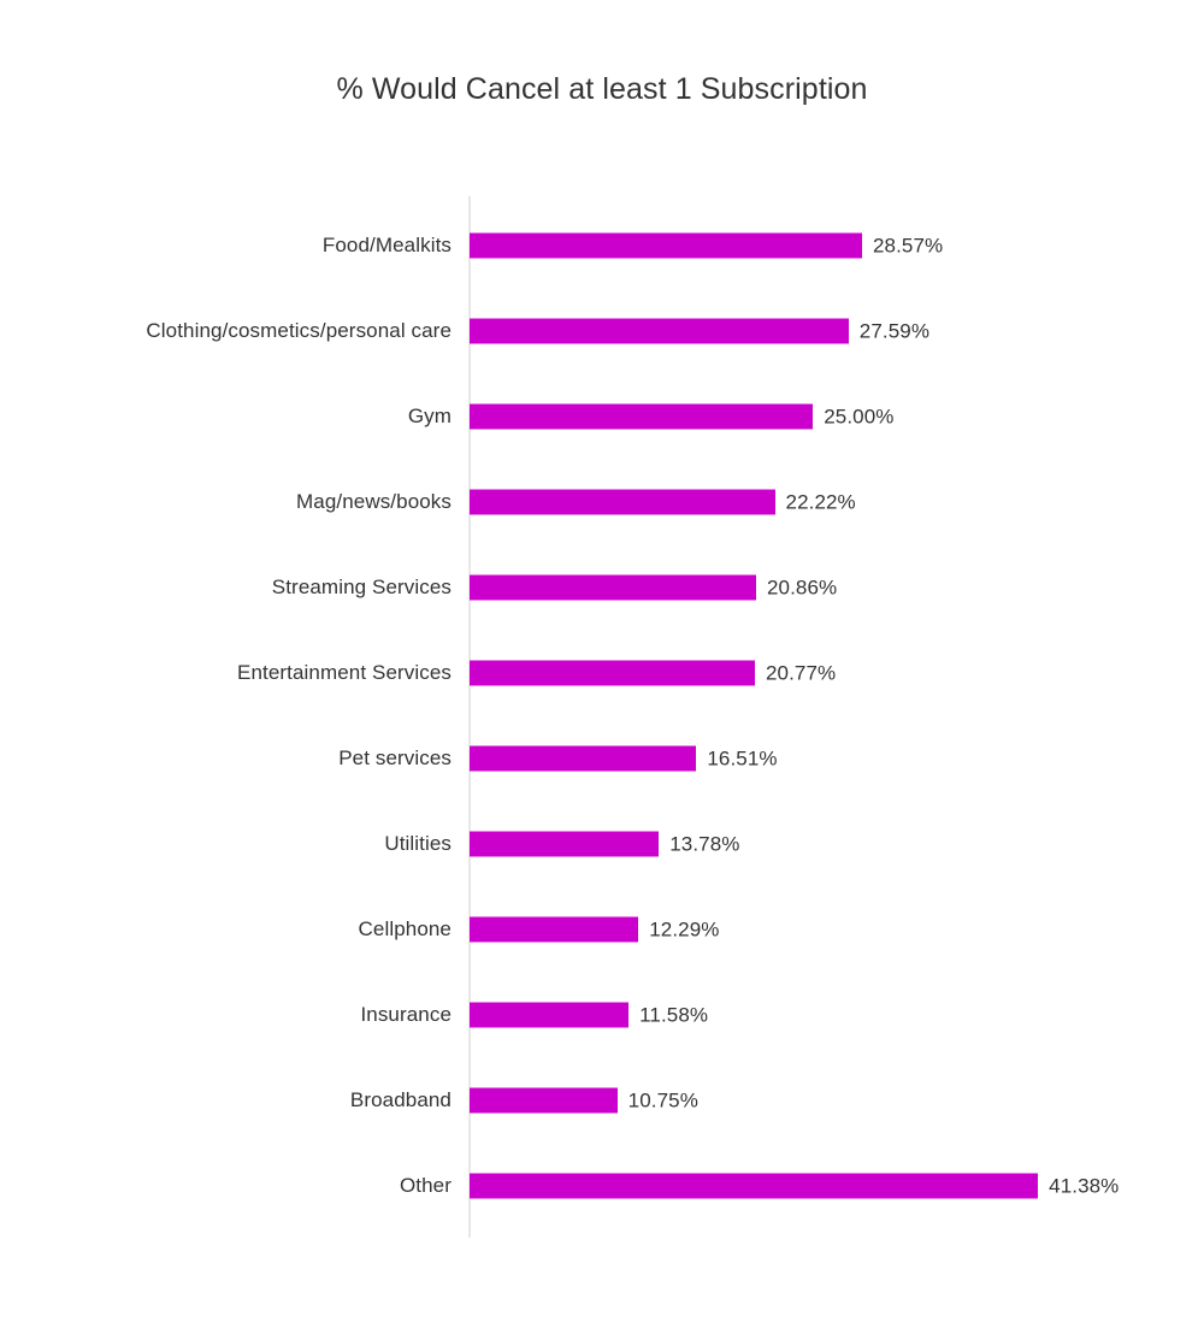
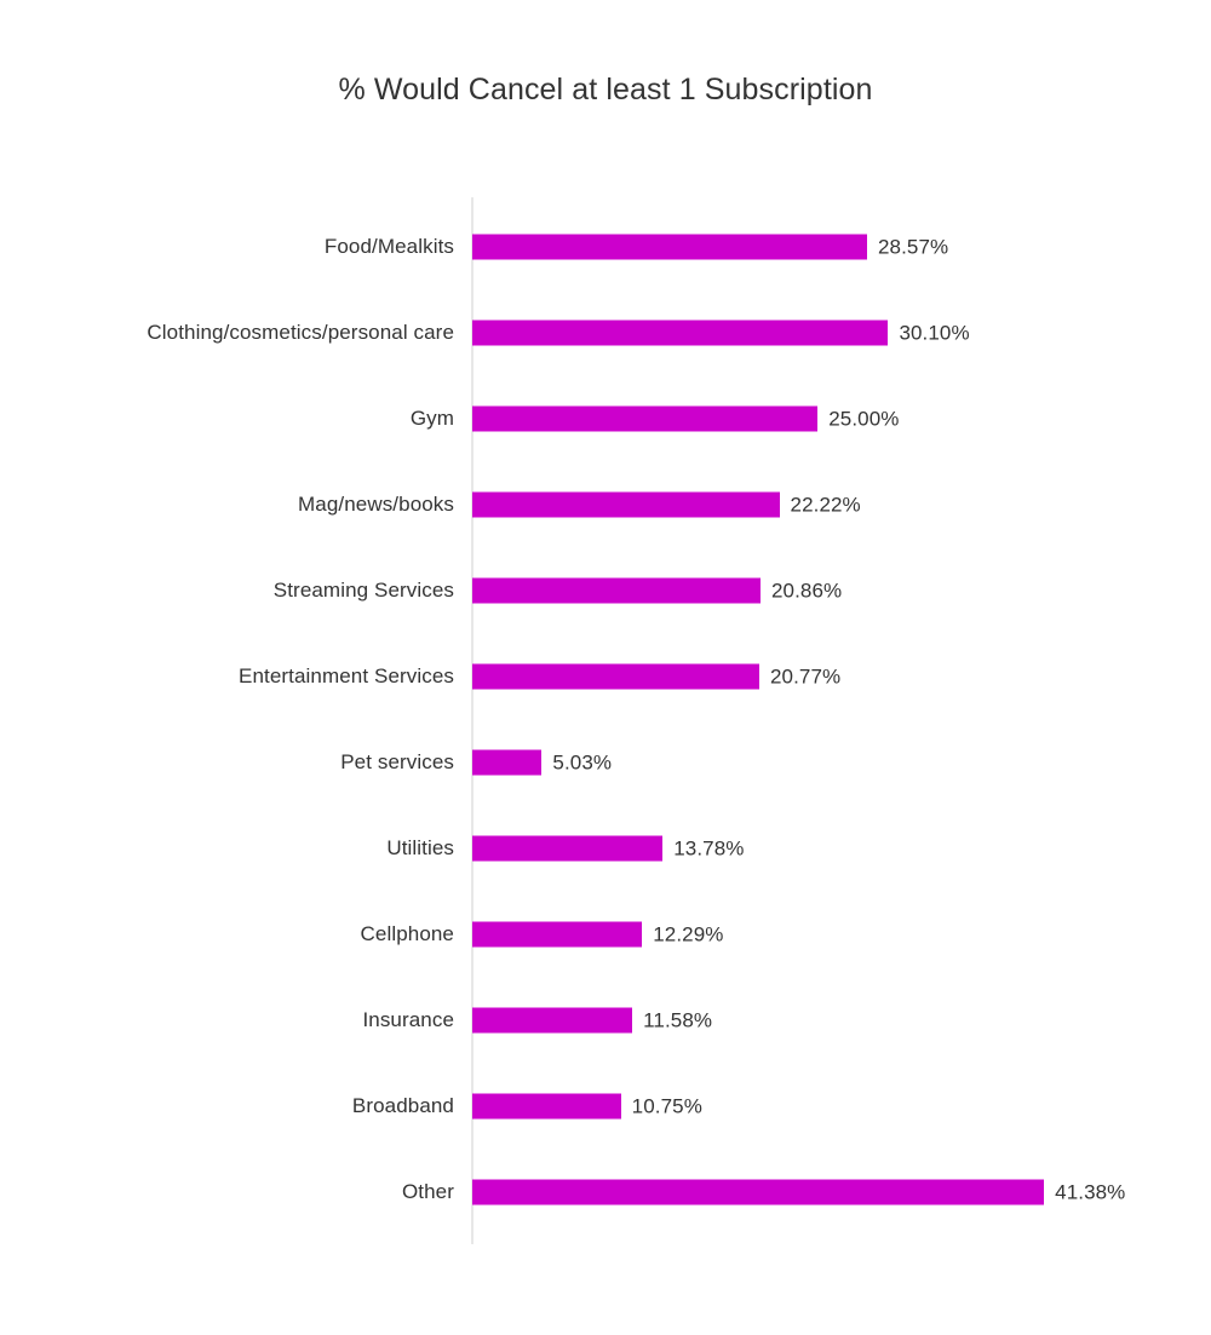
Clothing/cosmetics/personal care: 27.59% -> 30.10%
Pet services: 16.51% -> 5.03%
